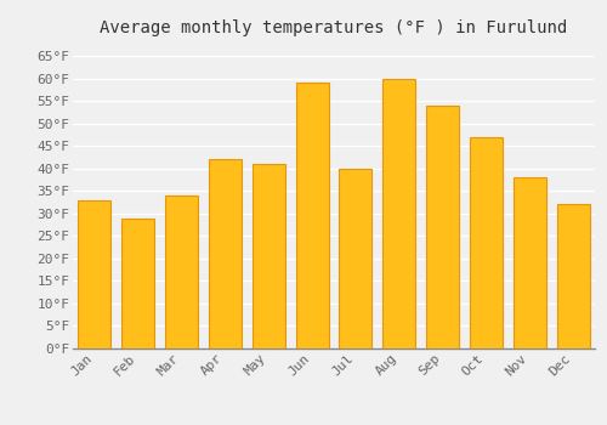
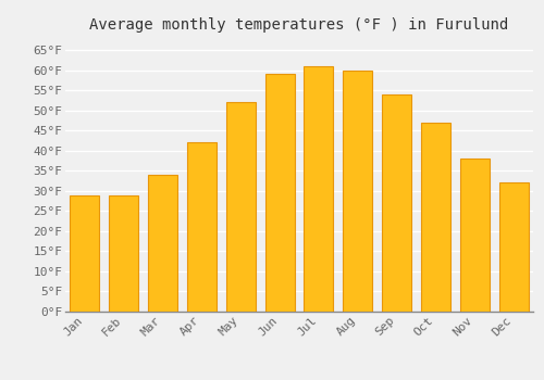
Jan: 33°F -> 29°F
May: 41°F -> 52°F
Jul: 40°F -> 61°F
